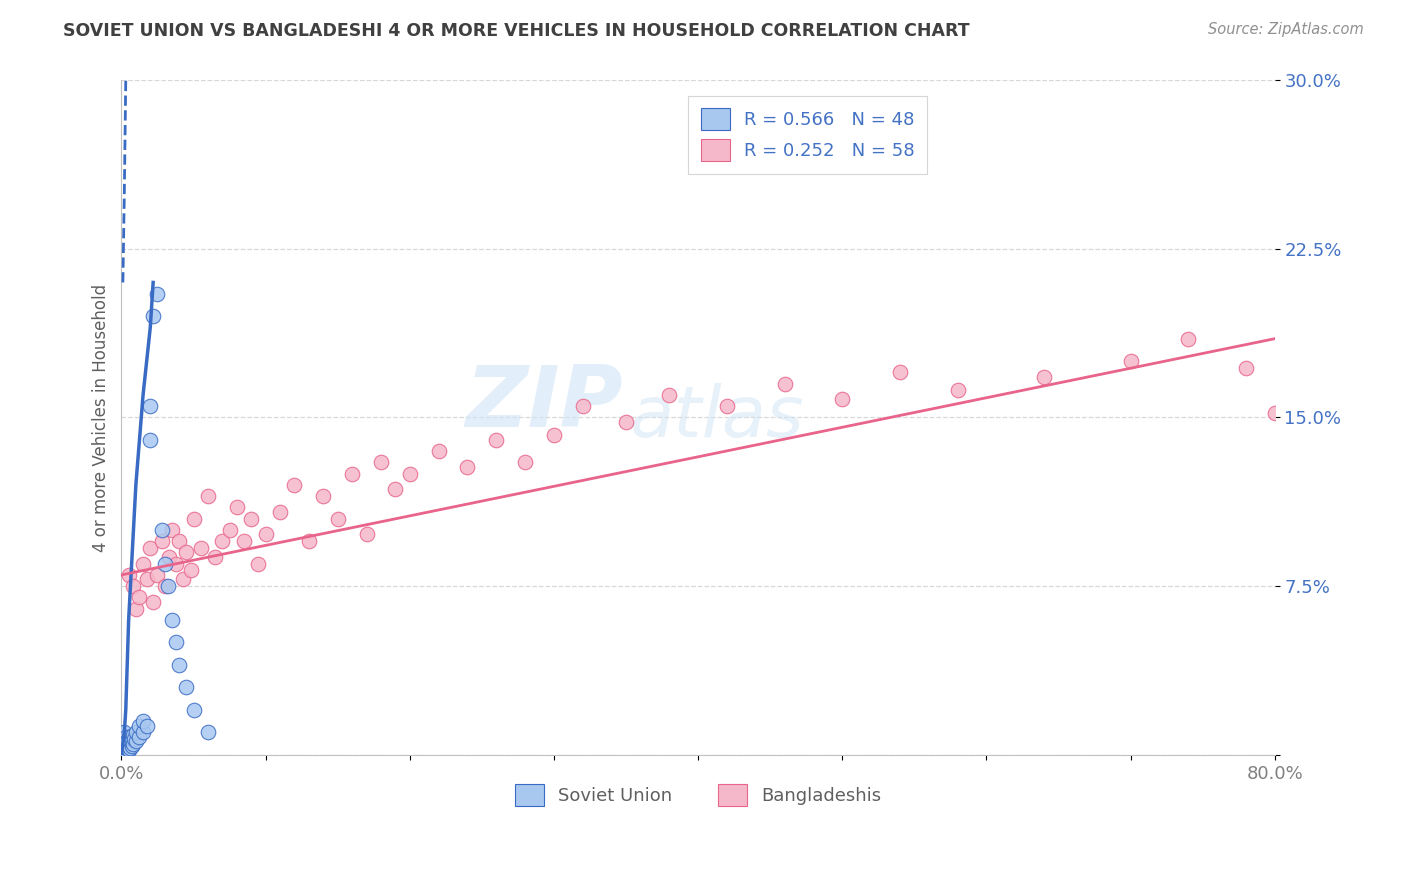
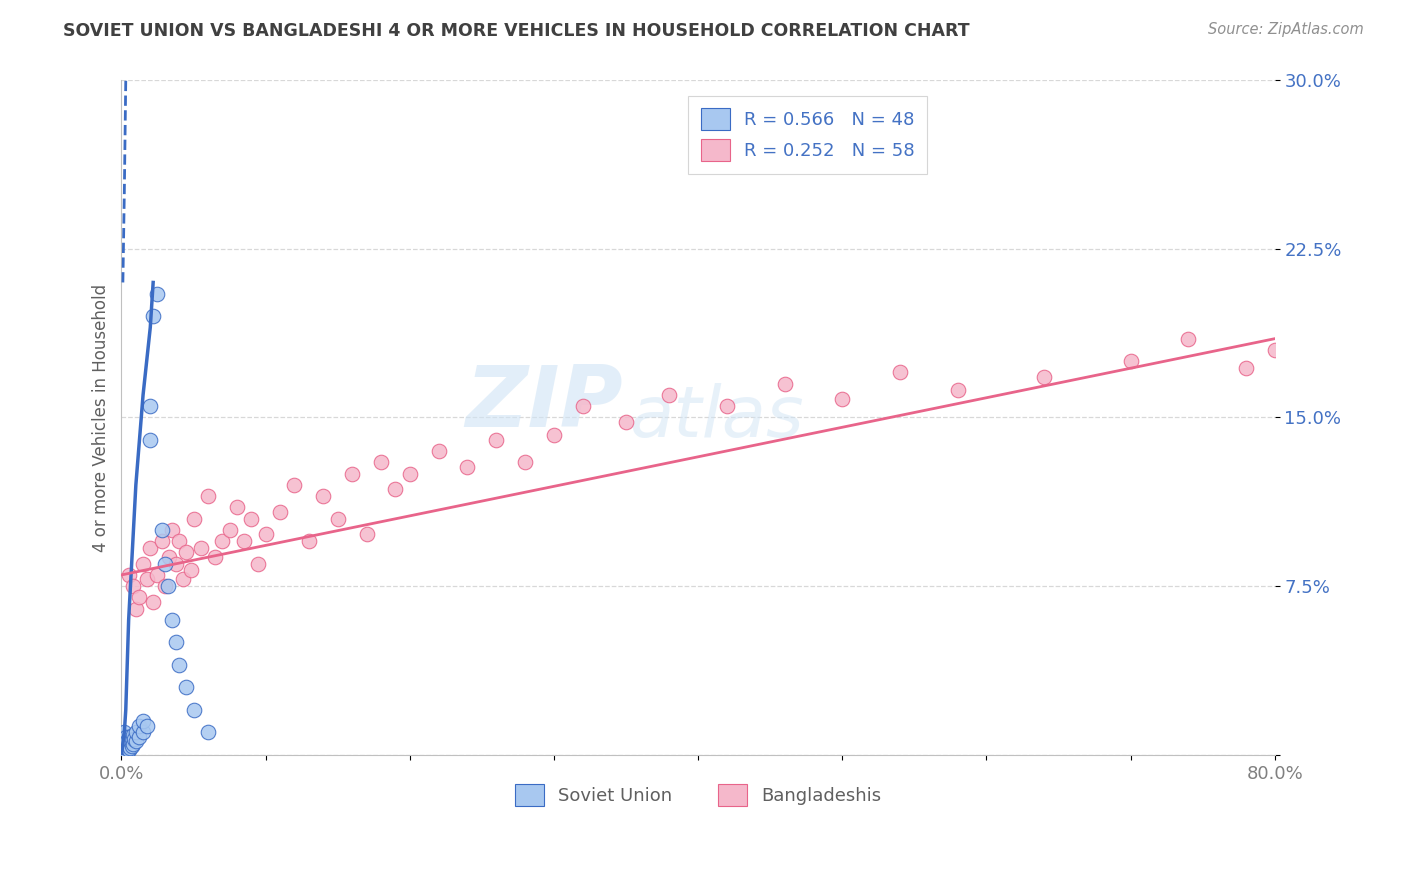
Bangladeshis/80.0%: 15.2% -> 18.0%
